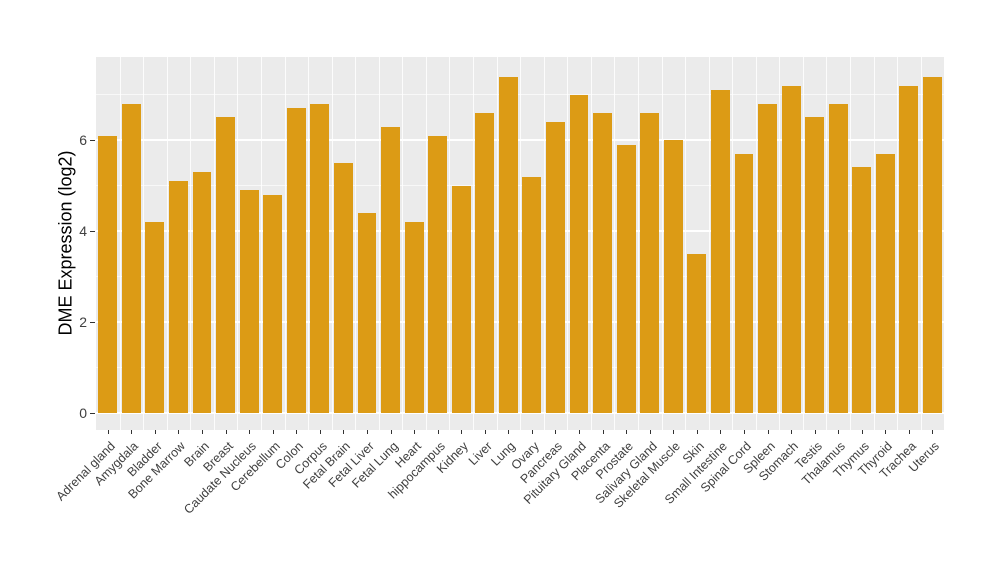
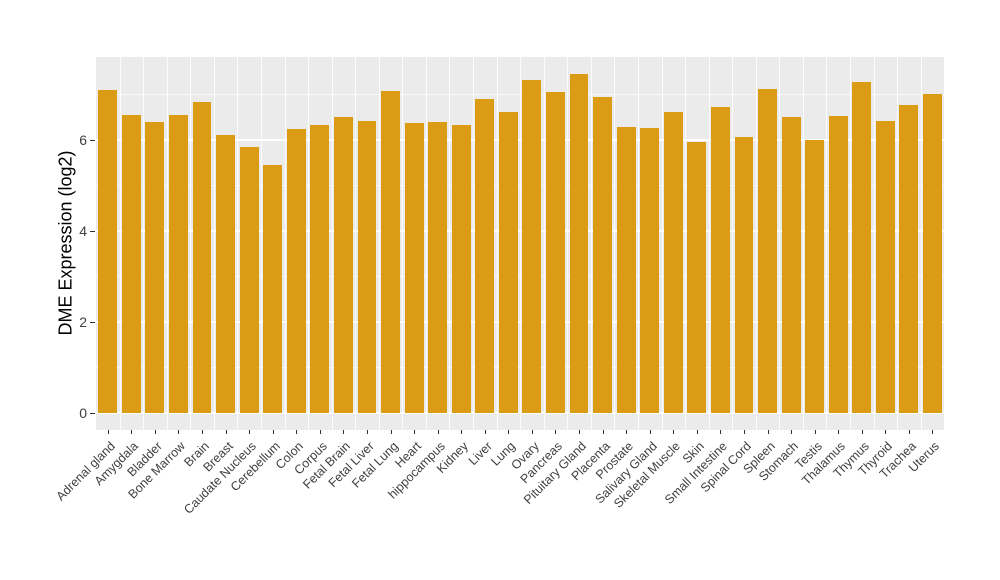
Adrenal gland: 6.1 -> 7.1
Amygdala: 6.8 -> 6.5
Bladder: 4.2 -> 6.4
Bone Marrow: 5.1 -> 6.5
Brain: 5.3 -> 6.8
Breast: 6.5 -> 6.1
Caudate Nucleus: 4.9 -> 5.8
Cerebellum: 4.8 -> 5.5
Colon: 6.7 -> 6.2
Corpus: 6.8 -> 6.3
Fetal Brain: 5.5 -> 6.5
Fetal Liver: 4.4 -> 6.4
Fetal Lung: 6.3 -> 7.1
Heart: 4.2 -> 6.4
hippocampus: 6.1 -> 6.4
Kidney: 5.0 -> 6.3
Liver: 6.6 -> 6.9
Lung: 7.4 -> 6.6
Ovary: 5.2 -> 7.3
Pancreas: 6.4 -> 7.0
Pituitary Gland: 7.0 -> 7.5
Placenta: 6.6 -> 7.0
Prostate: 5.9 -> 6.3
Salivary Gland: 6.6 -> 6.3
Skeletal Muscle: 6.0 -> 6.6
Skin: 3.5 -> 6.0
Small Intestine: 7.1 -> 6.7
Spinal Cord: 5.7 -> 6.1
Spleen: 6.8 -> 7.1
Stomach: 7.2 -> 6.5
Testis: 6.5 -> 6.0
Thalamus: 6.8 -> 6.5
Thymus: 5.4 -> 7.3
Thyroid: 5.7 -> 6.4
Trachea: 7.2 -> 6.8
Uterus: 7.4 -> 7.0
